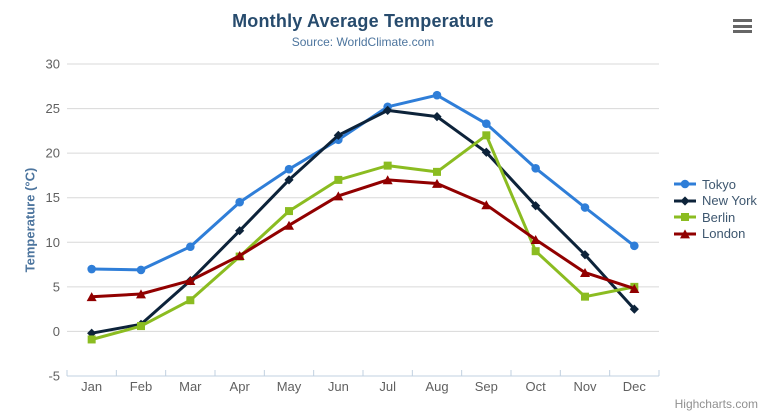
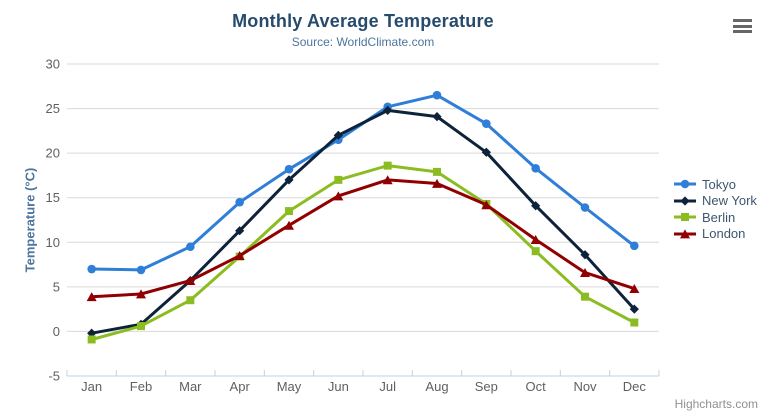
Berlin/Sep: 22 -> 14
Berlin/Dec: 5 -> 1
